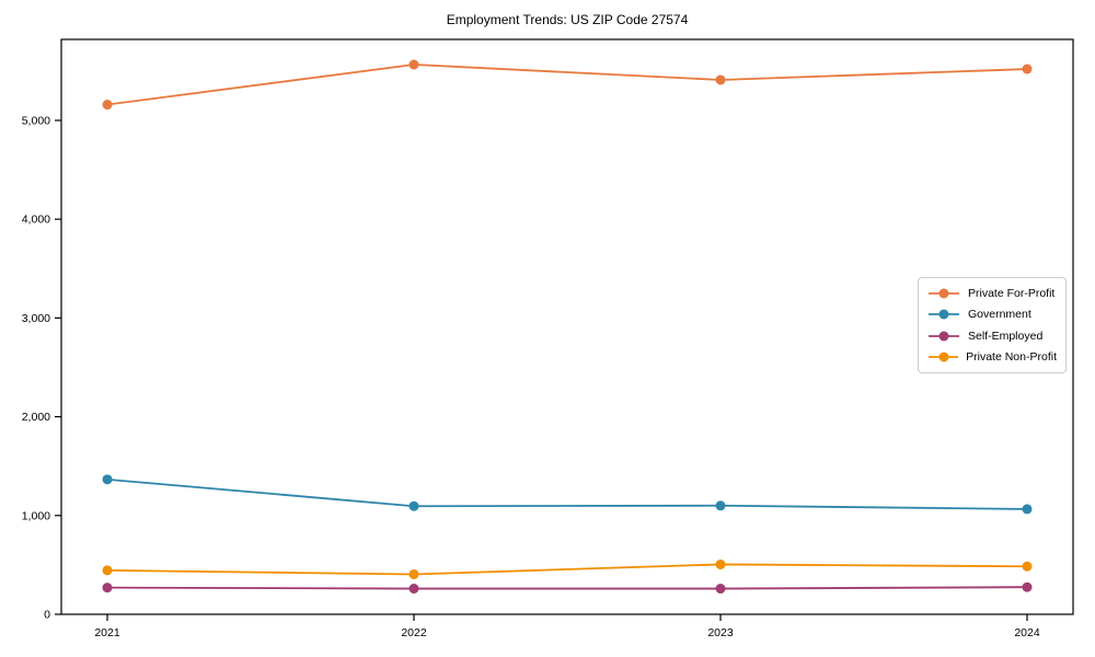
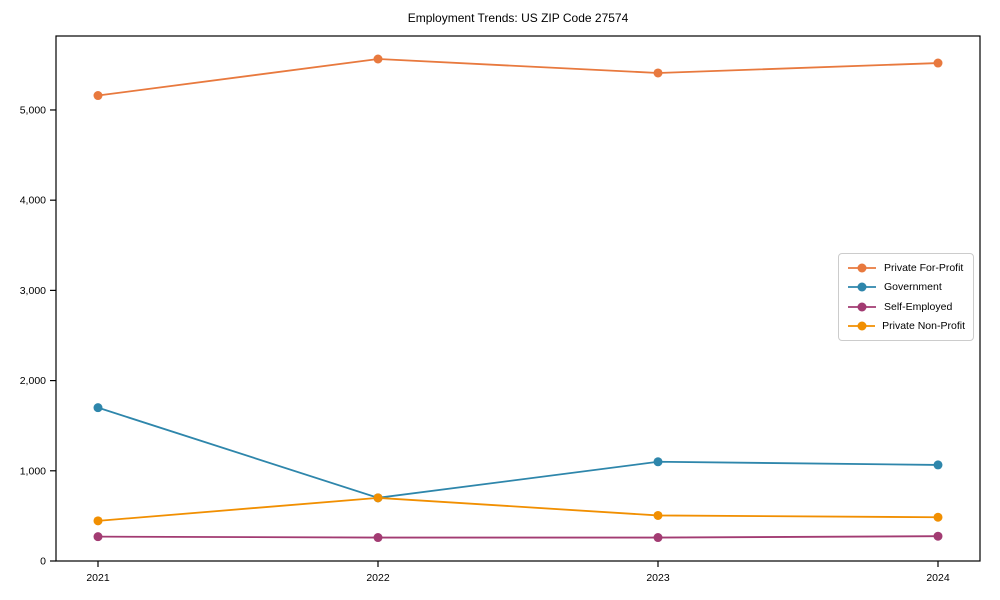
Government/2021: 1400 -> 1700
Government/2022: 1100 -> 700
Private Non-Profit/2022: 400 -> 700
